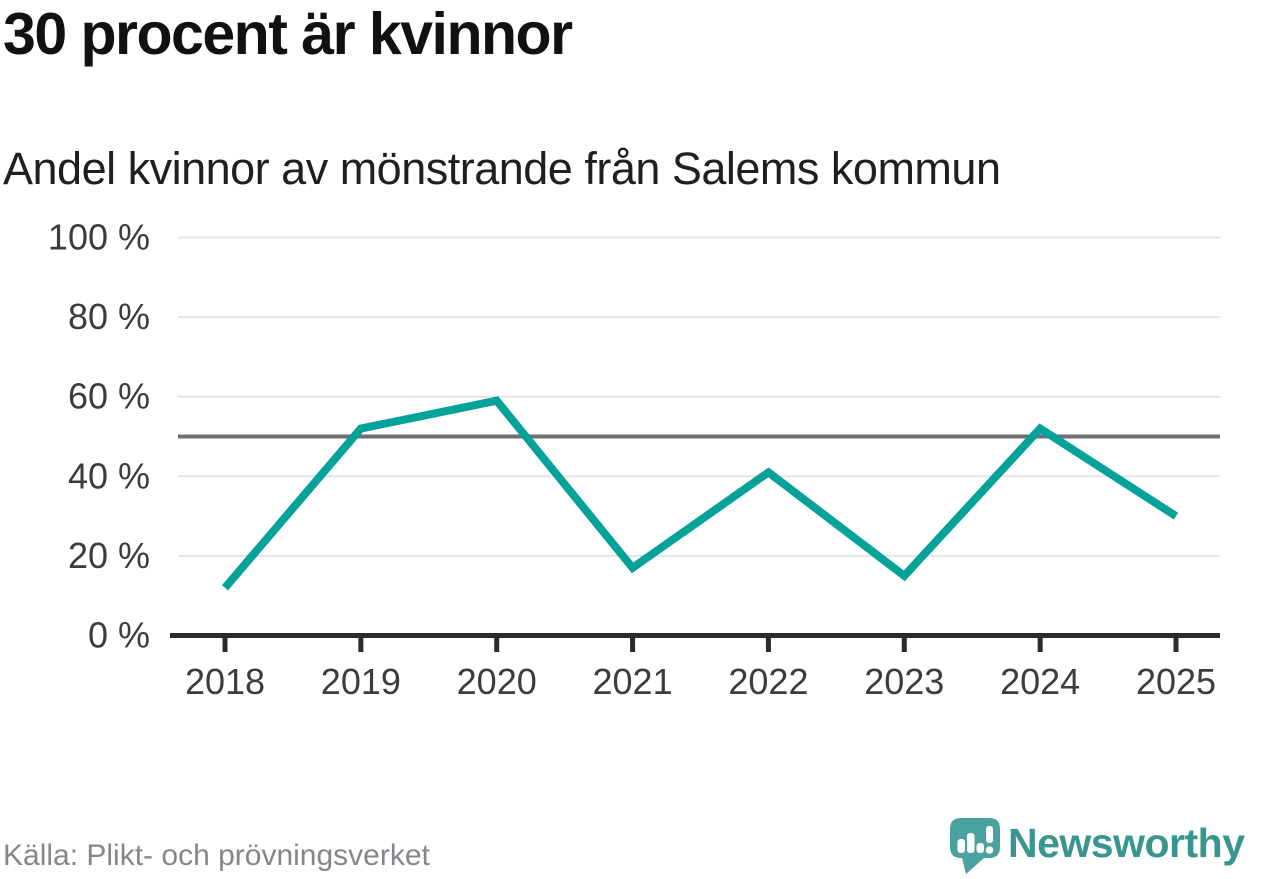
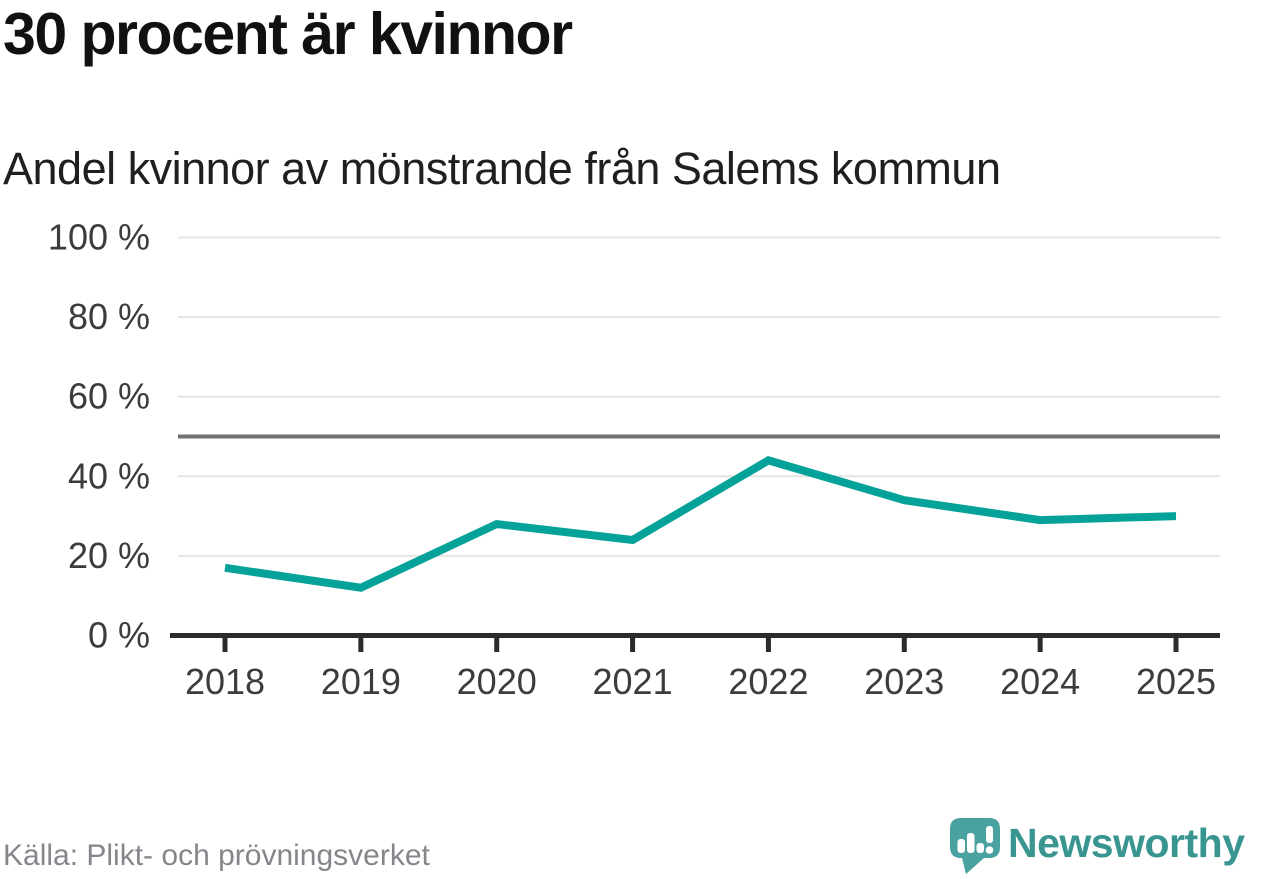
2018: 12% -> 17%
2019: 52% -> 12%
2020: 59% -> 28%
2021: 17% -> 24%
2022: 41% -> 44%
2023: 15% -> 34%
2024: 52% -> 29%
